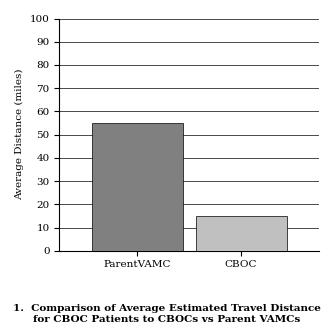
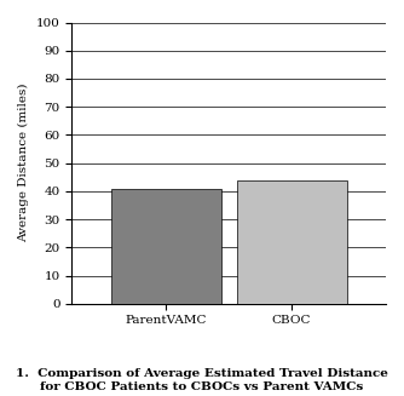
ParentVAMC: 55 -> 41
CBOC: 15 -> 44
